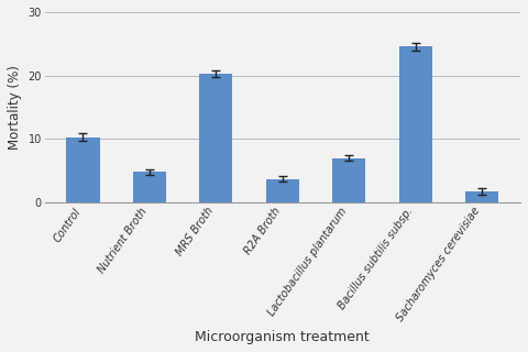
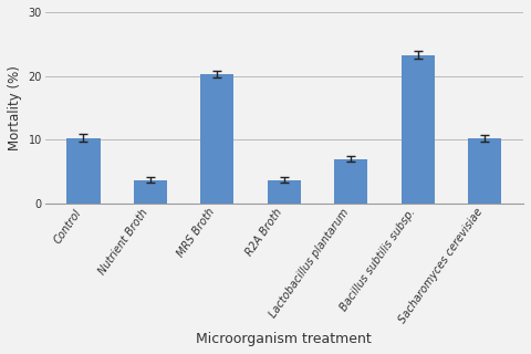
Nutrient Broth: 4.8 -> 3.7
Bacillus subtilis subsp.: 24.6 -> 23.3
Sacharomyces cerevisiae: 1.8 -> 10.3
